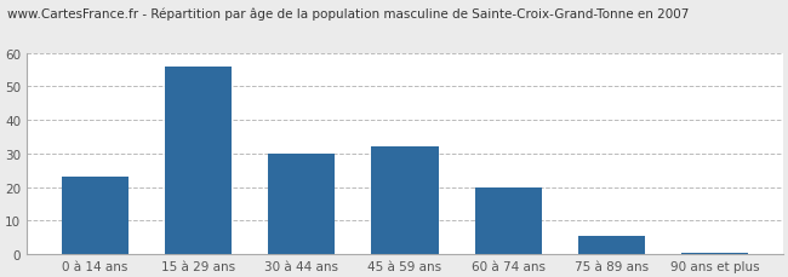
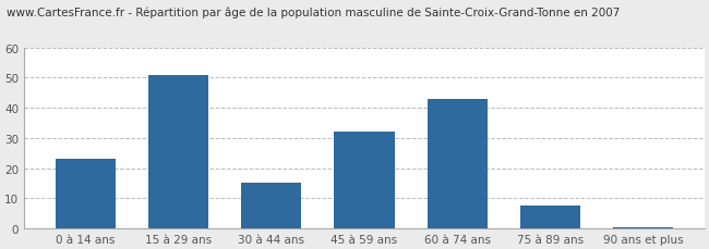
15 à 29 ans: 56.0 -> 51.0
30 à 44 ans: 30.0 -> 15.0
60 à 74 ans: 20.0 -> 43.0
75 à 89 ans: 5.5 -> 7.5
